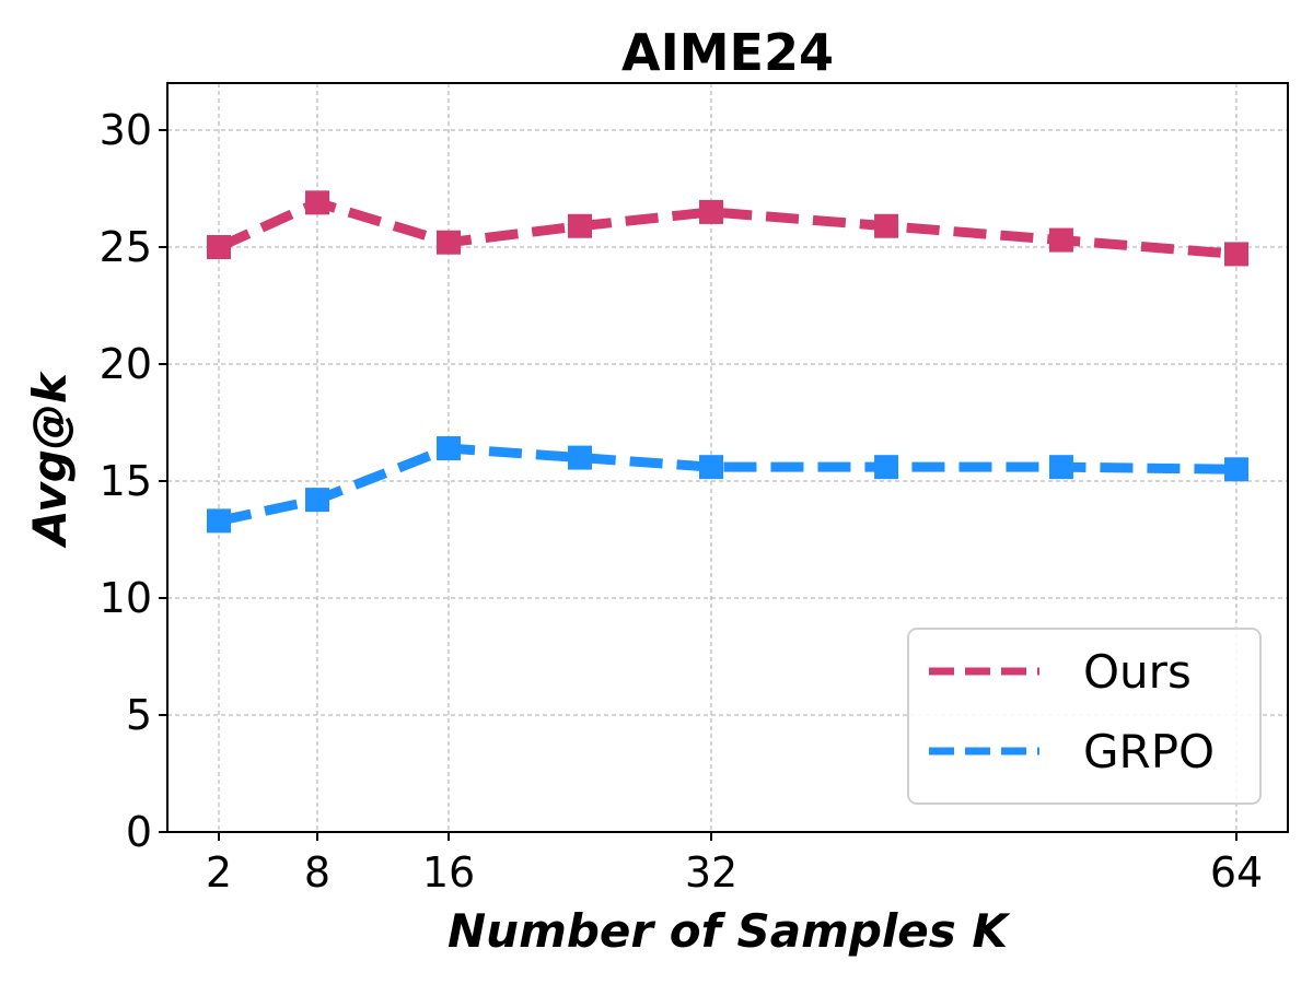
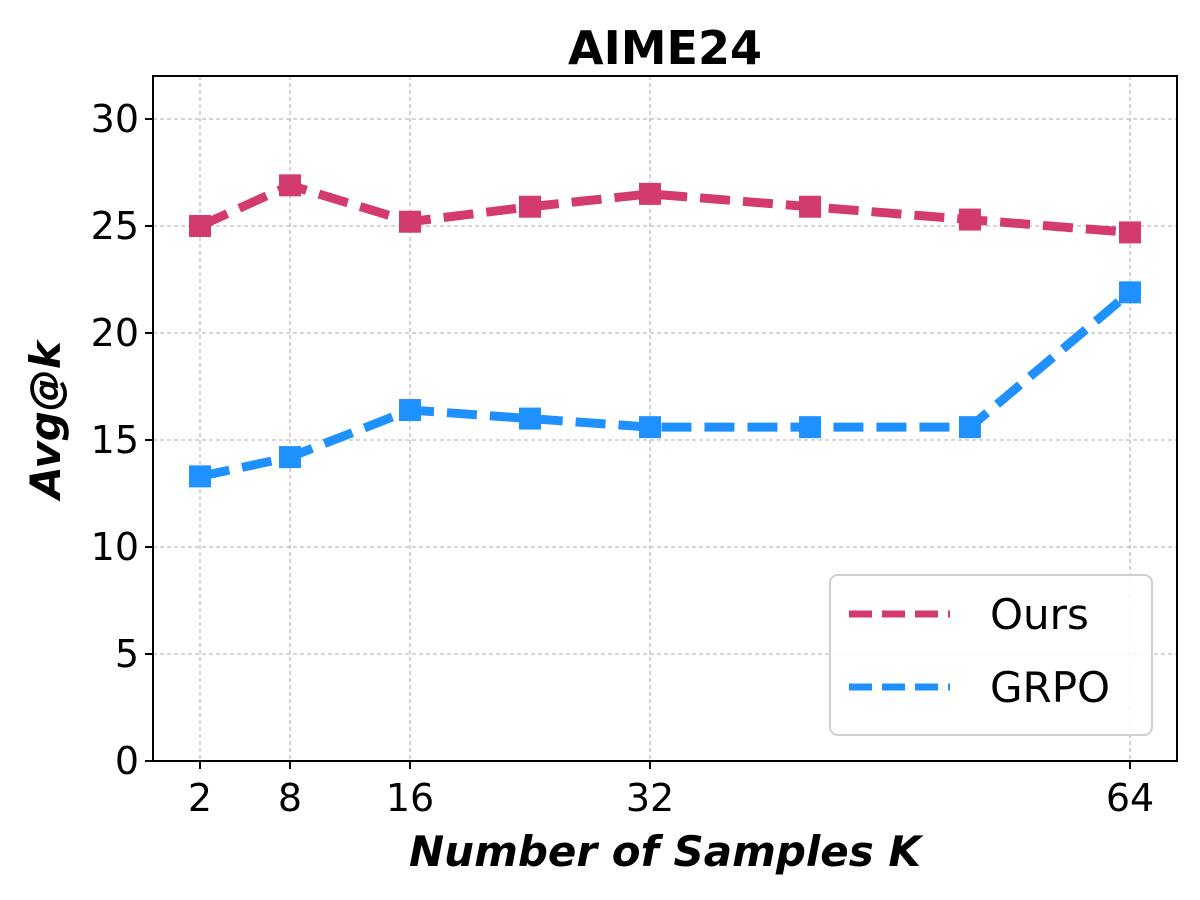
GRPO/64: 15.5 -> 21.9
